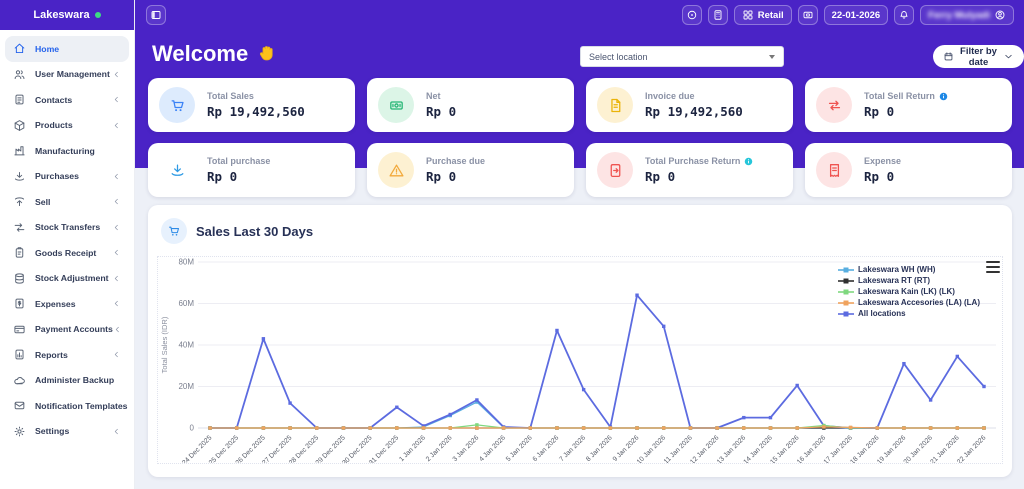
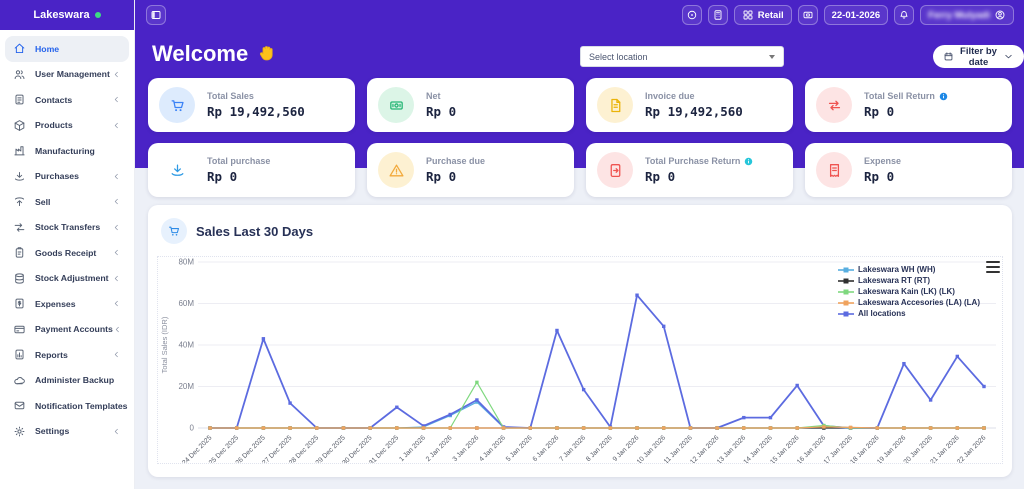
Lakeswara Kain (LK) (LK)/3 Jan 2026: 2M -> 22M
